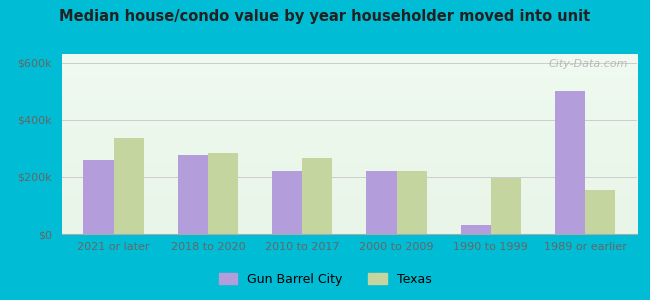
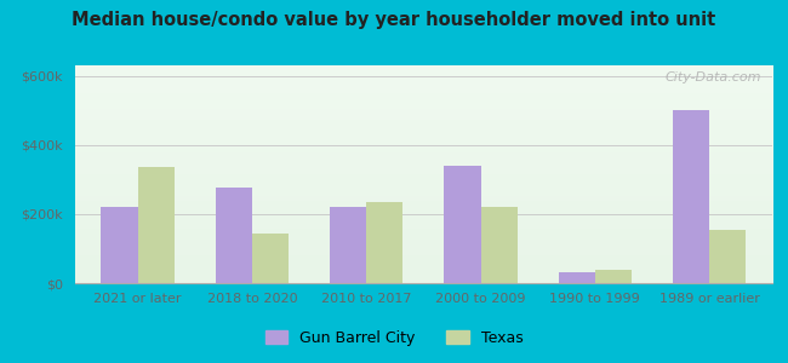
Gun Barrel City/2021 or later: $260k -> $220k
Texas/2018 to 2020: $285k -> $145k
Texas/2010 to 2017: $265k -> $235k
Gun Barrel City/2000 to 2009: $220k -> $340k
Texas/1990 to 1999: $195k -> $40k
